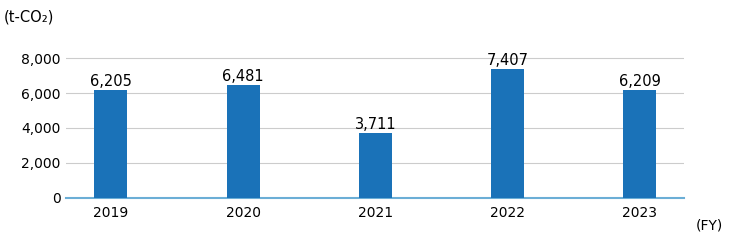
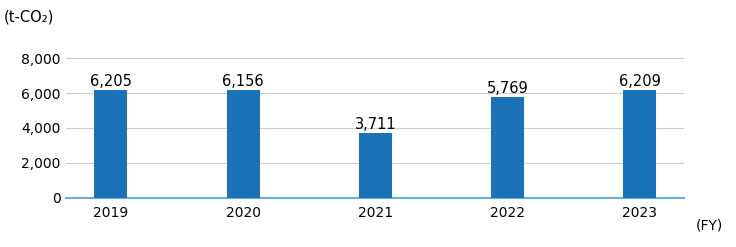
2020: 6,481 -> 6,156
2022: 7,407 -> 5,769
